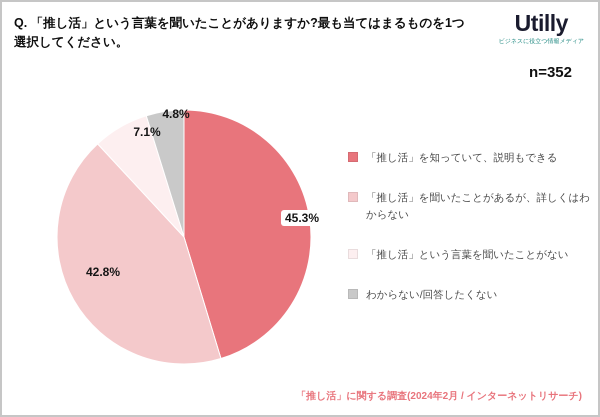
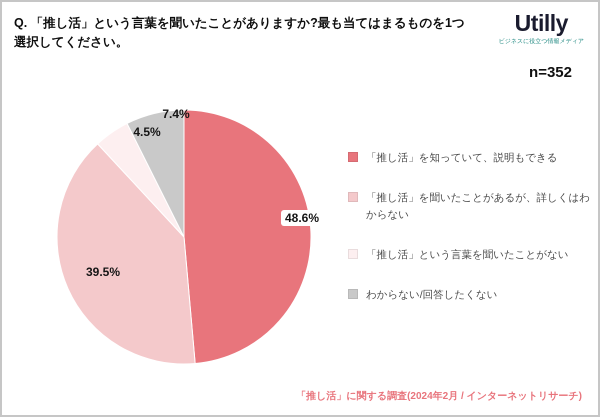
「推し活」を知っていて、説明もできる: 45.3% -> 48.6%
「推し活」を聞いたことがあるが、詳しくはわからない: 42.8% -> 39.5%
「推し活」という言葉を聞いたことがない: 7.1% -> 4.5%
わからない/回答したくない: 4.8% -> 7.4%
